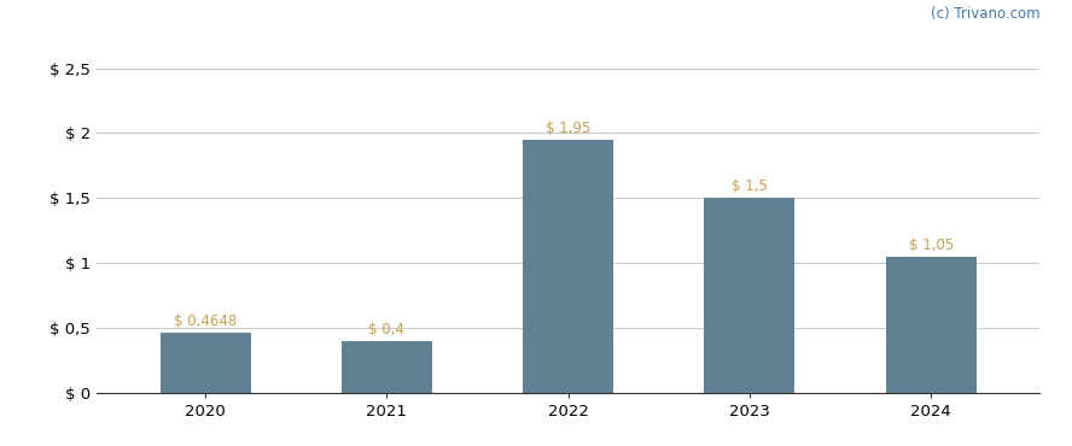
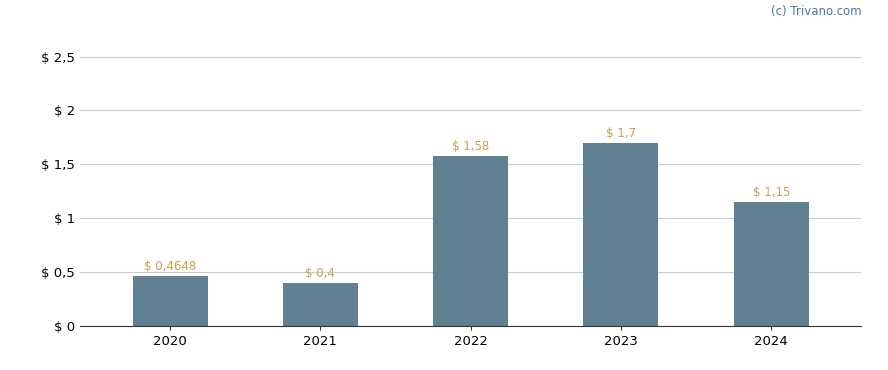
2022: 1,95 -> 1,58
2023: 1,5 -> 1,7
2024: 1,05 -> 1,15
